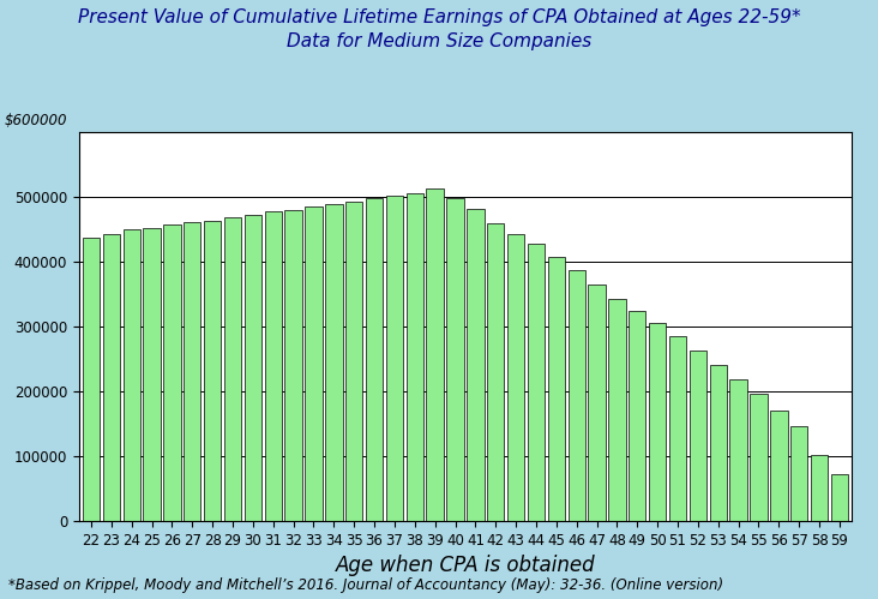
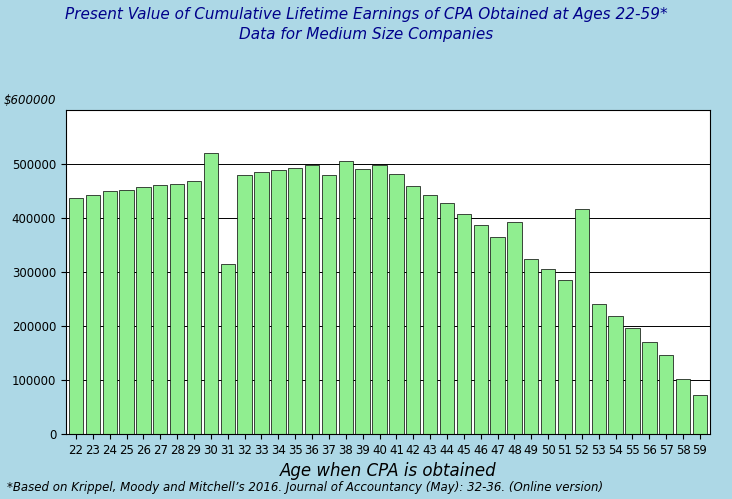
30: 472000 -> 520000
31: 477000 -> 314000
37: 502000 -> 480000
39: 512000 -> 490000
48: 342000 -> 392000
52: 263000 -> 416000
